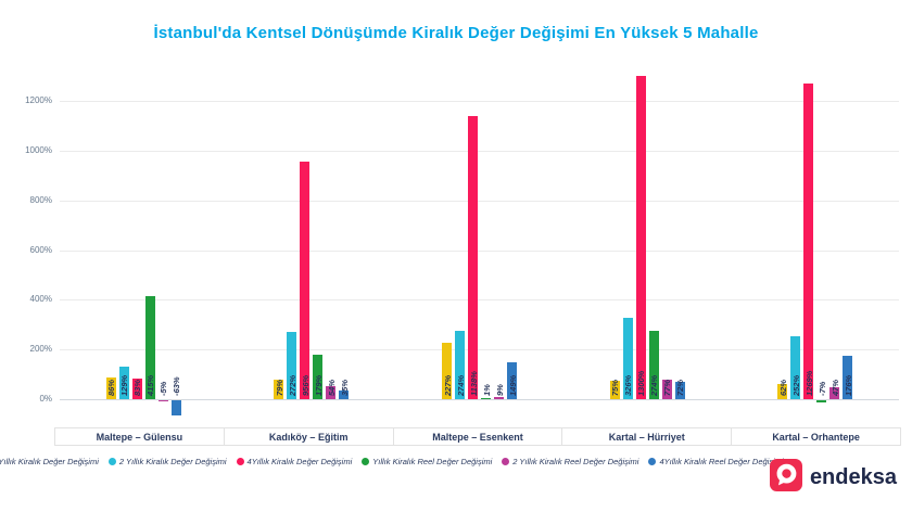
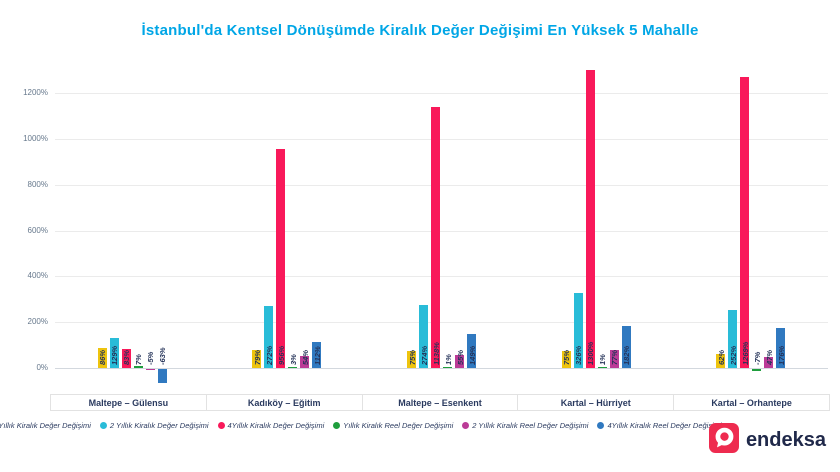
Yıllık Kiralık Reel Değer Değişimi/Maltepe – Gülensu: 415% -> 7%
Yıllık Kiralık Reel Değer Değişimi/Kadıköy – Eğitim: 179% -> 3%
4Yıllık Kiralık Reel Değer Değişimi/Kadıköy – Eğitim: 35% -> 112%
Yıllık Kiralık Değer Değişimi/Maltepe – Esenkent: 227% -> 75%
2 Yıllık Kiralık Reel Değer Değişimi/Maltepe – Esenkent: 9% -> 55%
Yıllık Kiralık Reel Değer Değişimi/Kartal – Hürriyet: 274% -> 1%
4Yıllık Kiralık Reel Değer Değişimi/Kartal – Hürriyet: 72% -> 182%
